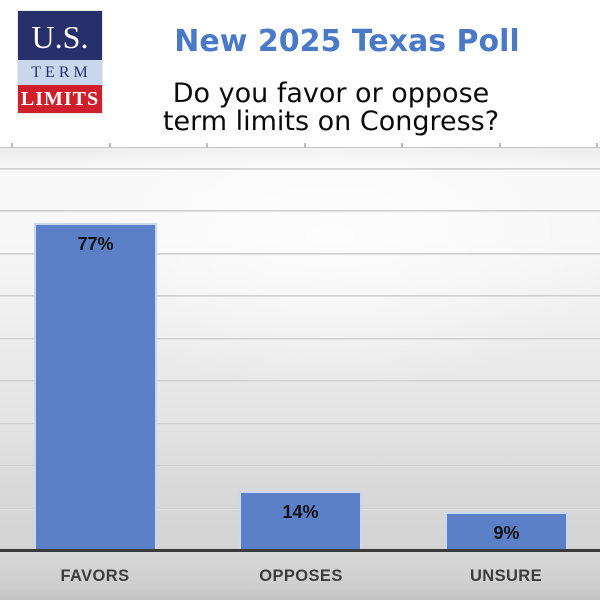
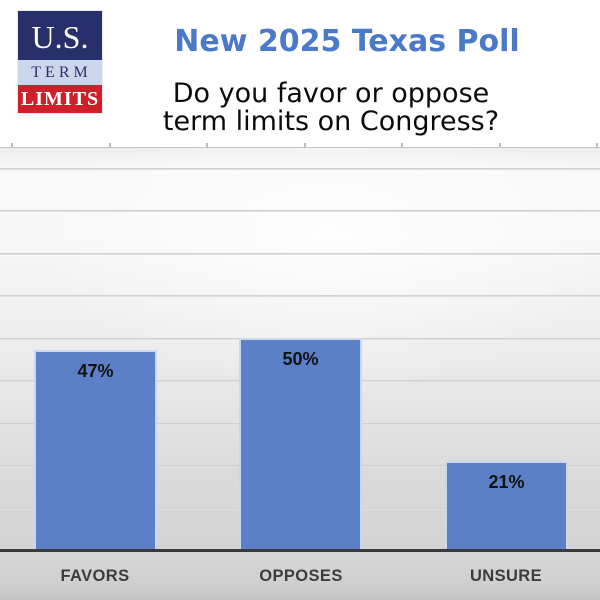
FAVORS: 77% -> 47%
OPPOSES: 14% -> 50%
UNSURE: 9% -> 21%
